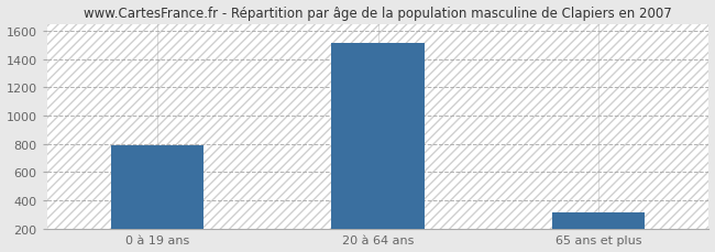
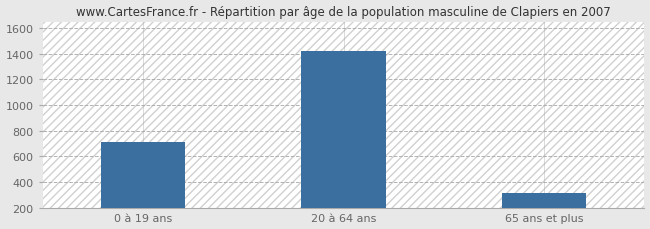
0 à 19 ans: 790 -> 710
20 à 64 ans: 1510 -> 1420
